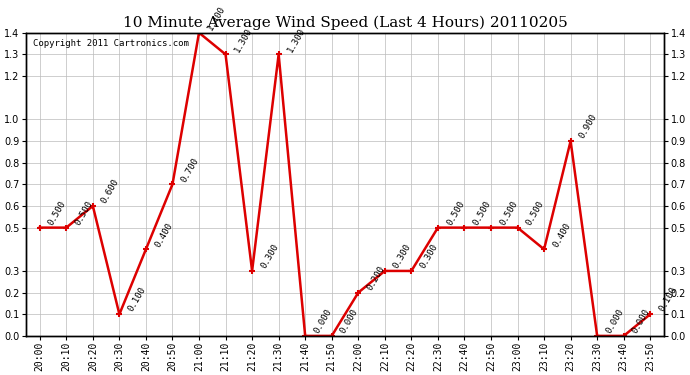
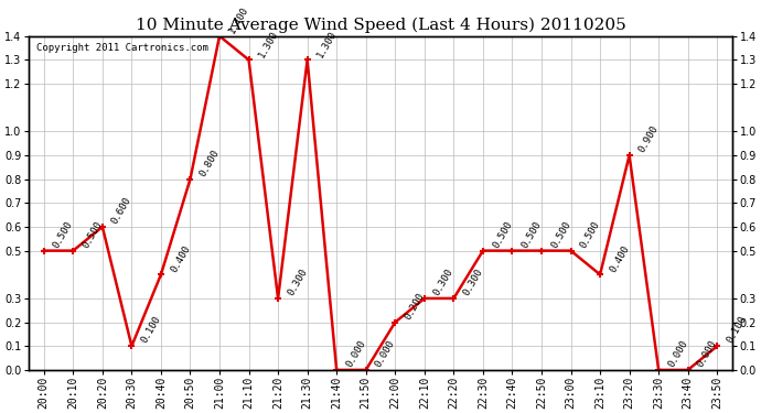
20:50: 0.700 -> 0.800
